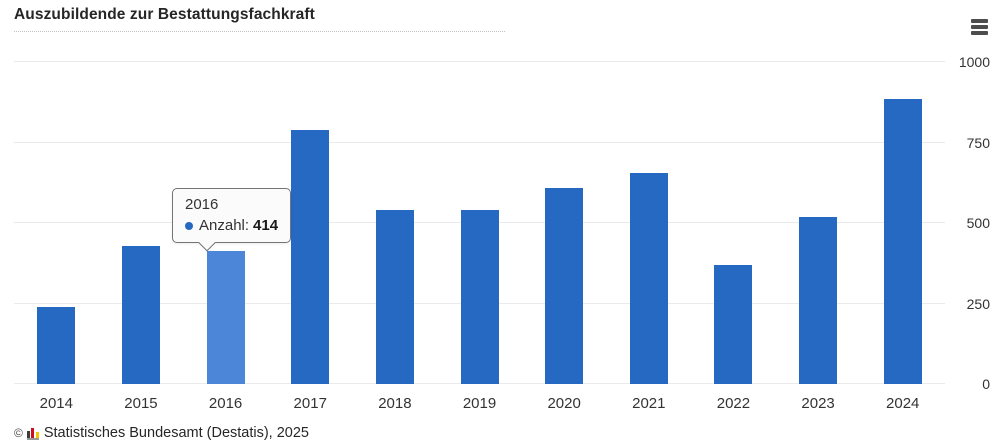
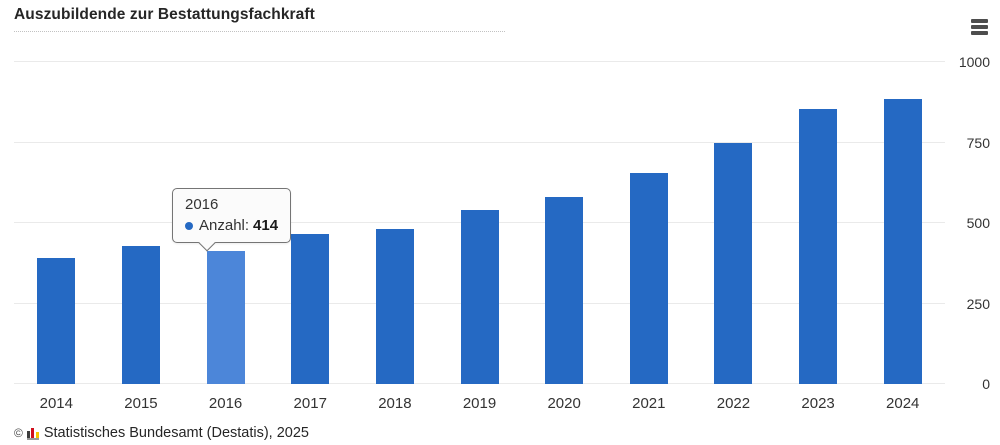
2014: 240 -> 390
2017: 790 -> 460
2018: 540 -> 480
2020: 610 -> 580
2022: 370 -> 750
2023: 520 -> 860
